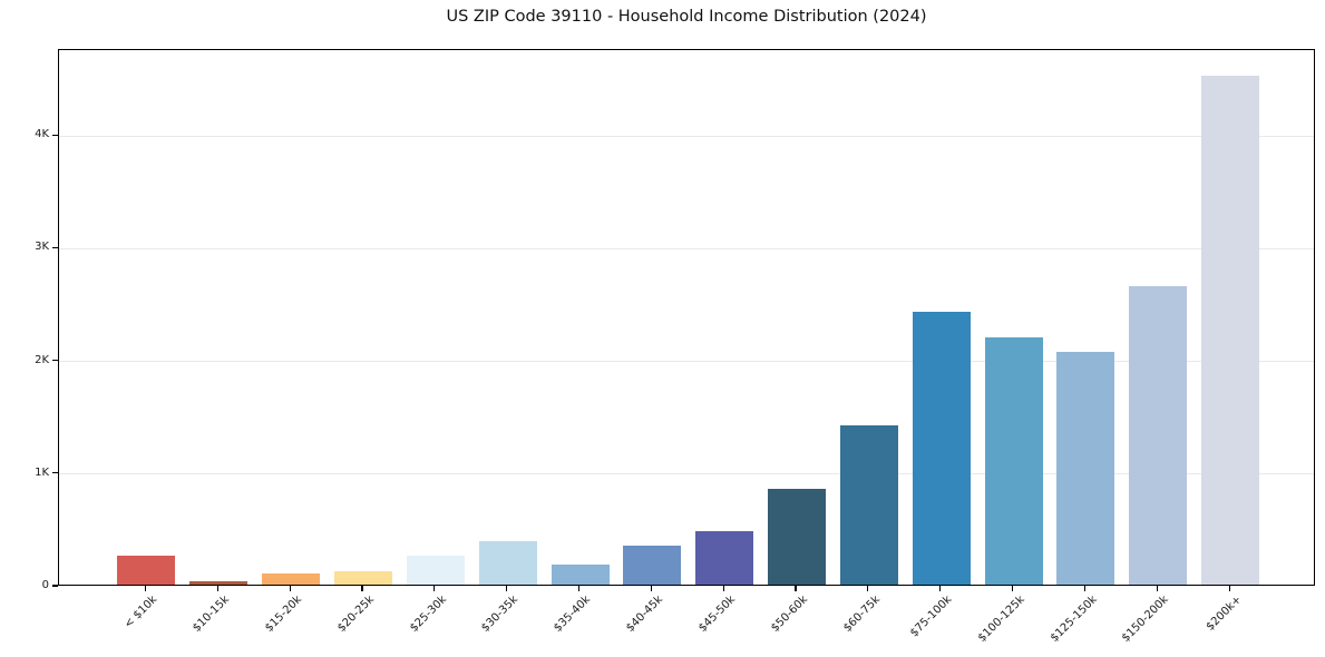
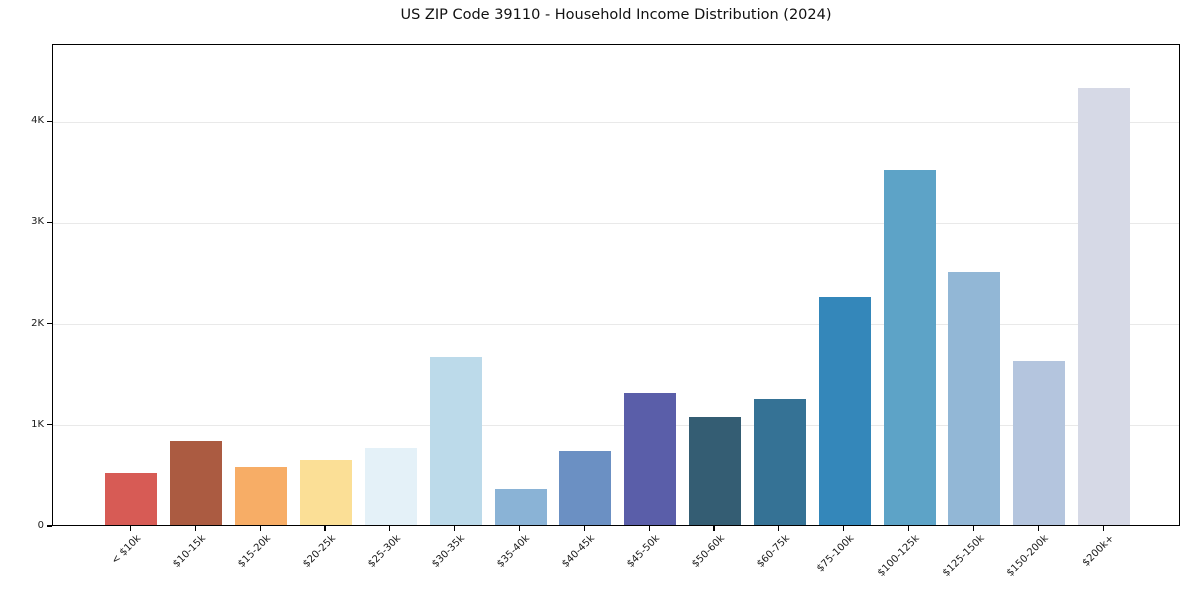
< $10k: 0.26K -> 0.51K
$10-15k: 0.02K -> 0.83K
$15-20k: 0.10K -> 0.57K
$20-25k: 0.12K -> 0.64K
$25-30k: 0.26K -> 0.76K
$30-35k: 0.38K -> 1.66K
$35-40k: 0.18K -> 0.36K
$40-45k: 0.35K -> 0.73K
$45-50k: 0.47K -> 1.30K
$50-60k: 0.85K -> 1.07K
$60-75k: 1.41K -> 1.25K
$75-100k: 2.42K -> 2.25K
$100-125k: 2.19K -> 3.51K
$125-150k: 2.07K -> 2.50K
$150-200k: 2.65K -> 1.62K
$200k+: 4.52K -> 4.32K
